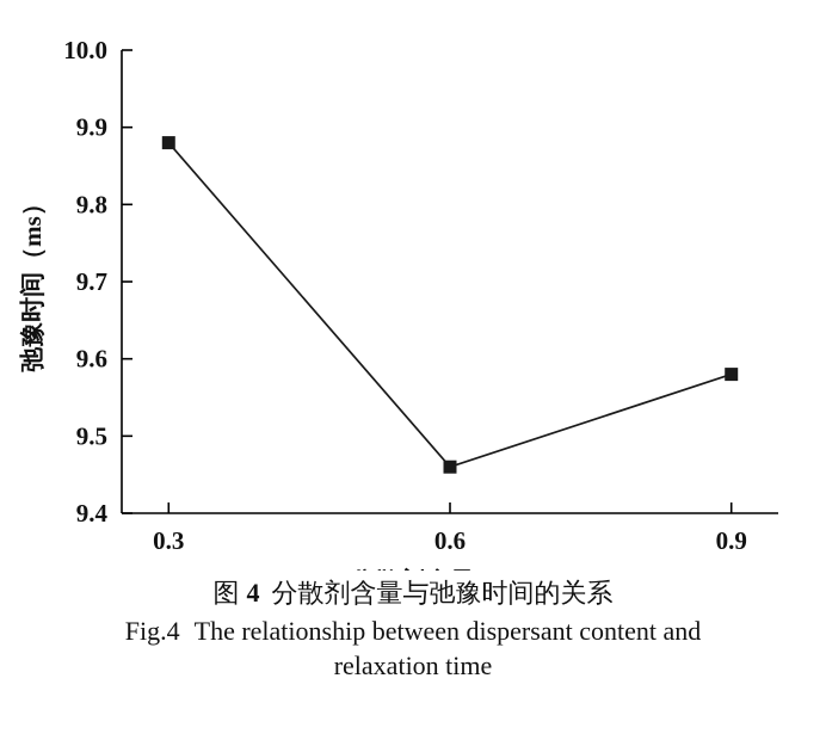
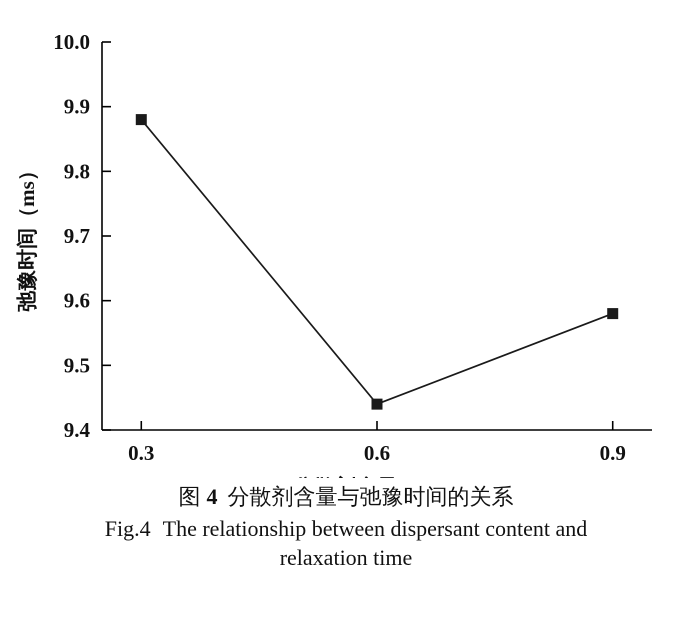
0.6: 9.46 -> 9.44
